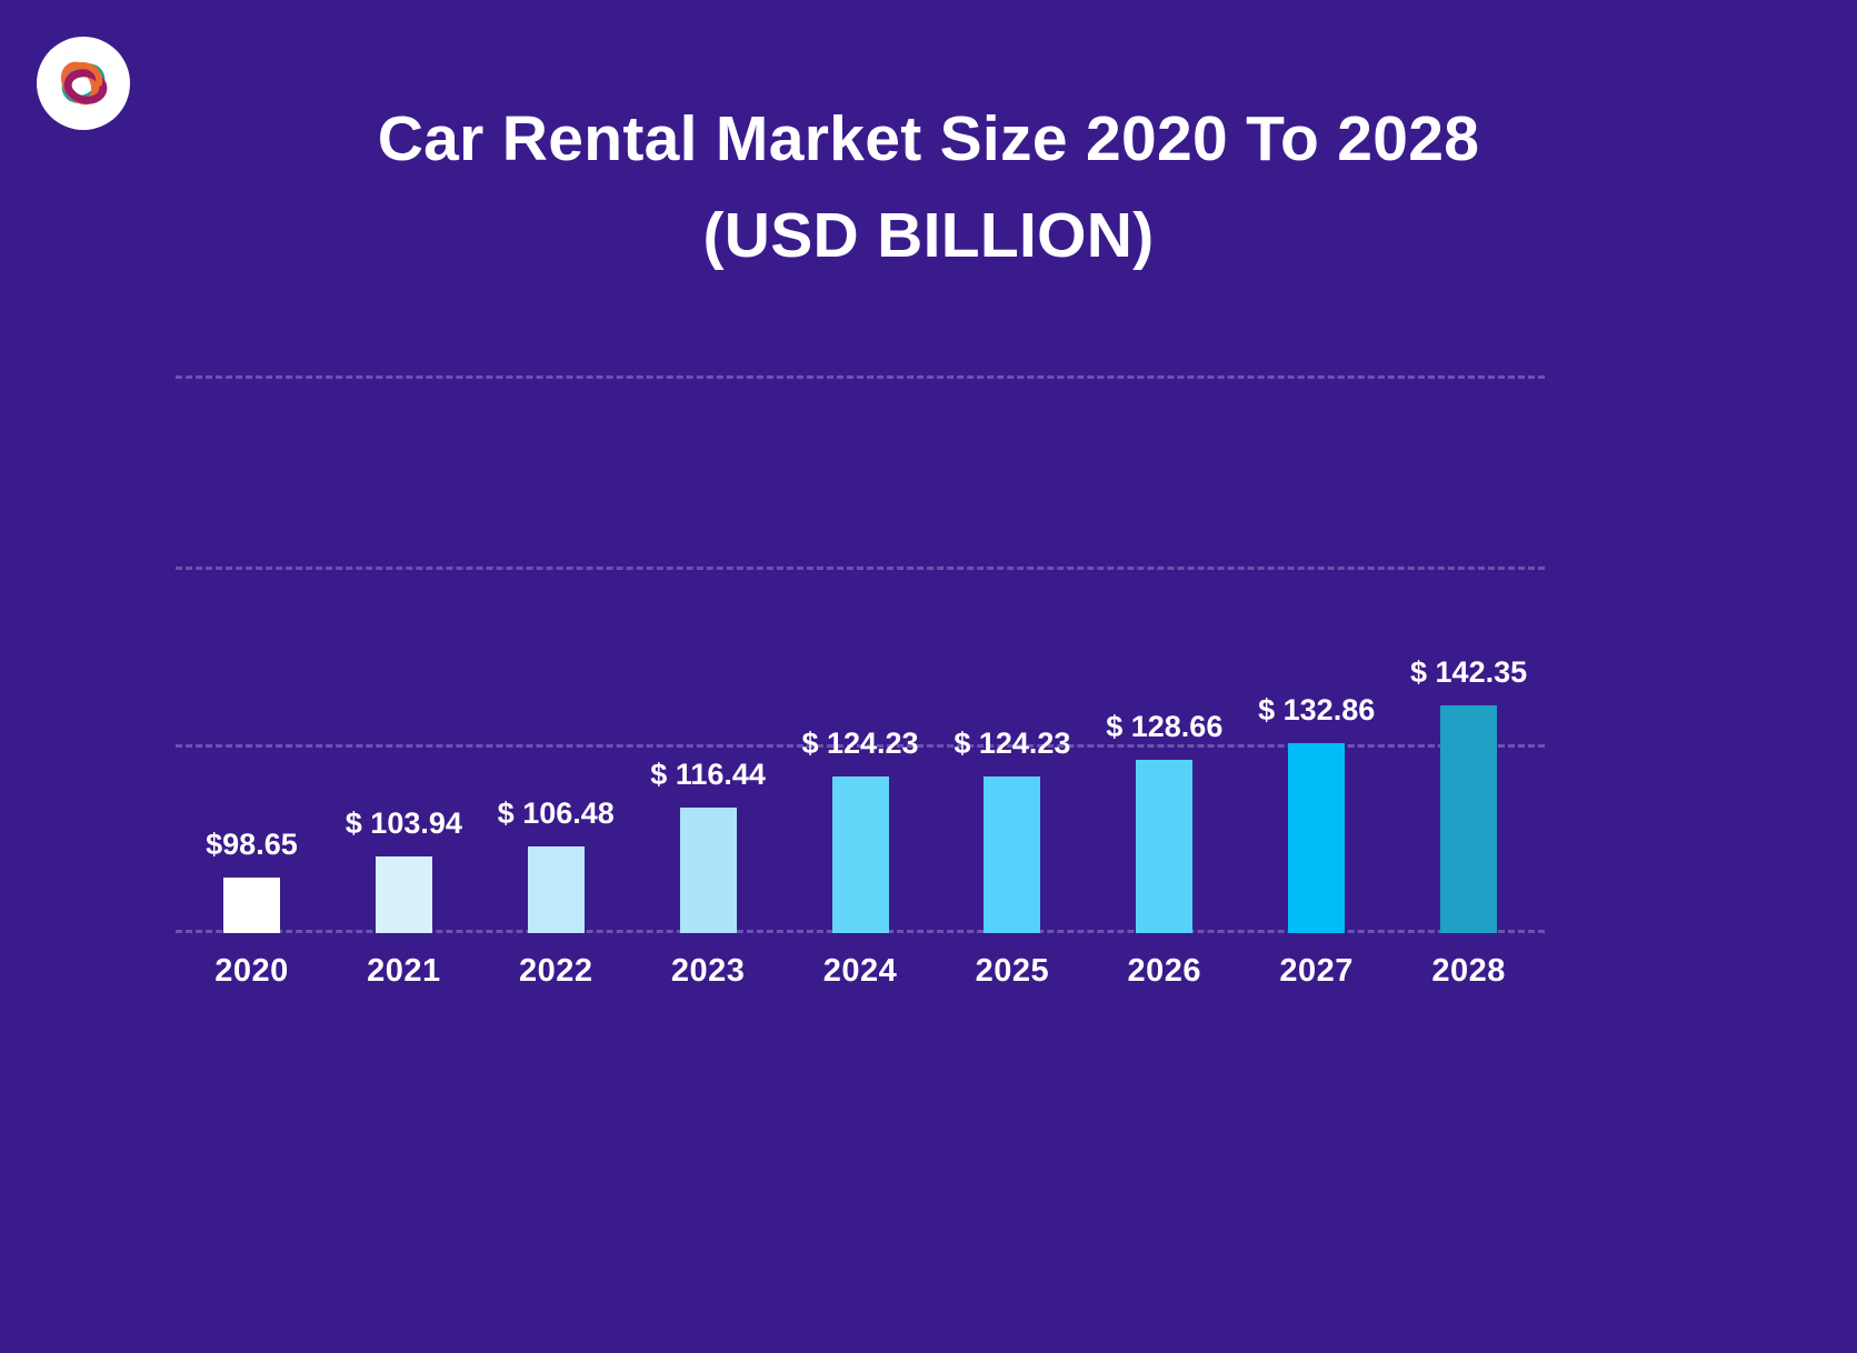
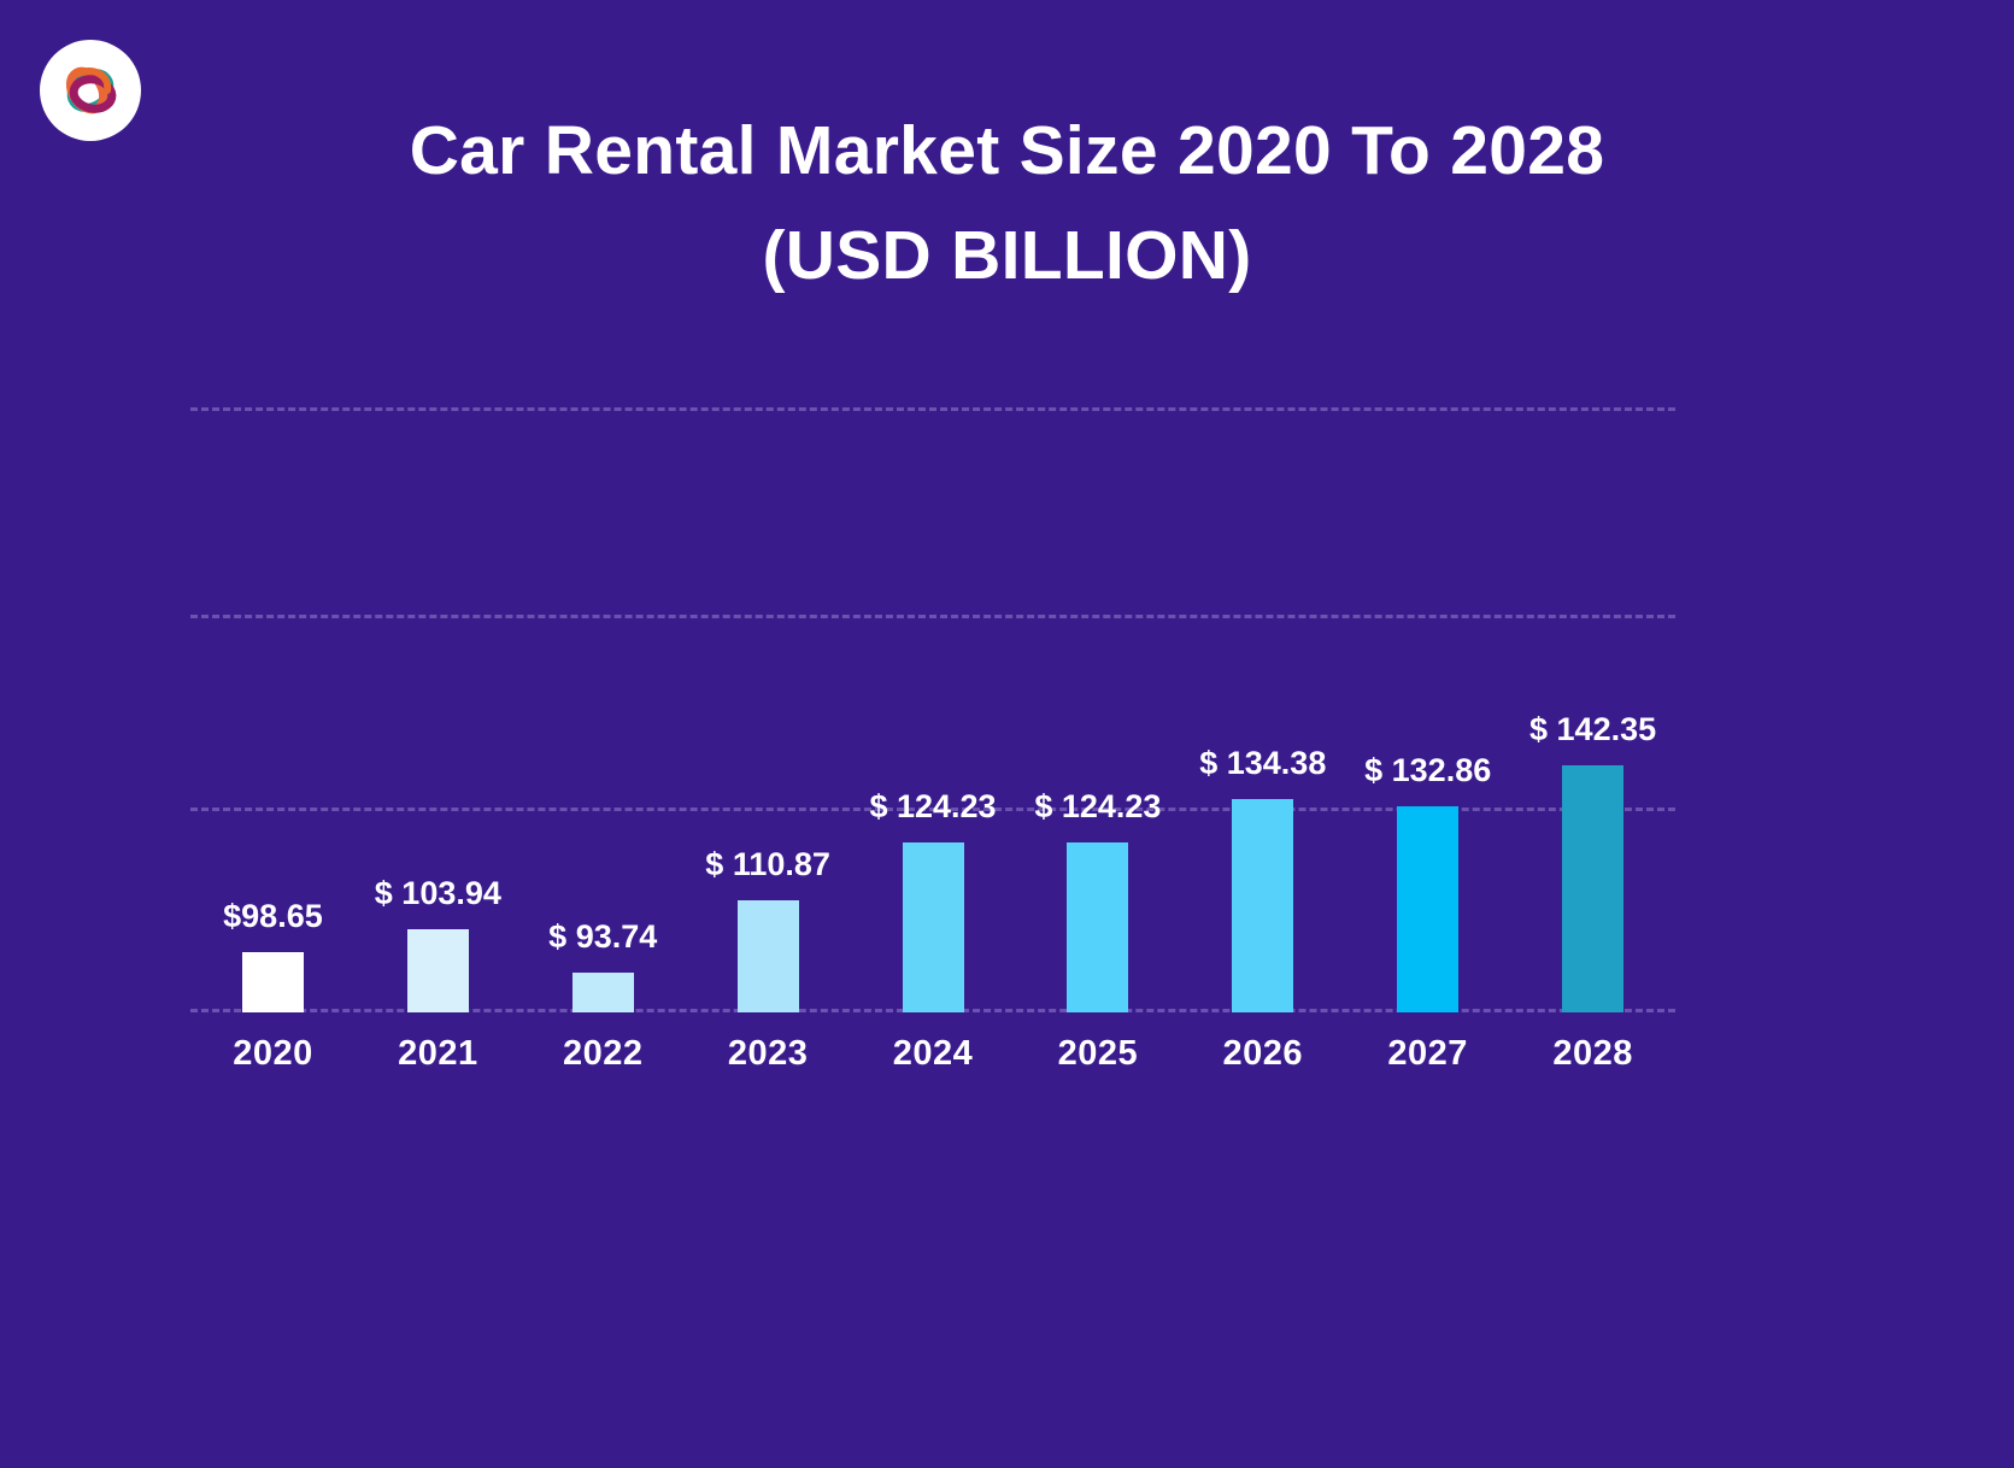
2022: 106.48 -> 93.74
2023: 116.44 -> 110.87
2026: 128.66 -> 134.38
